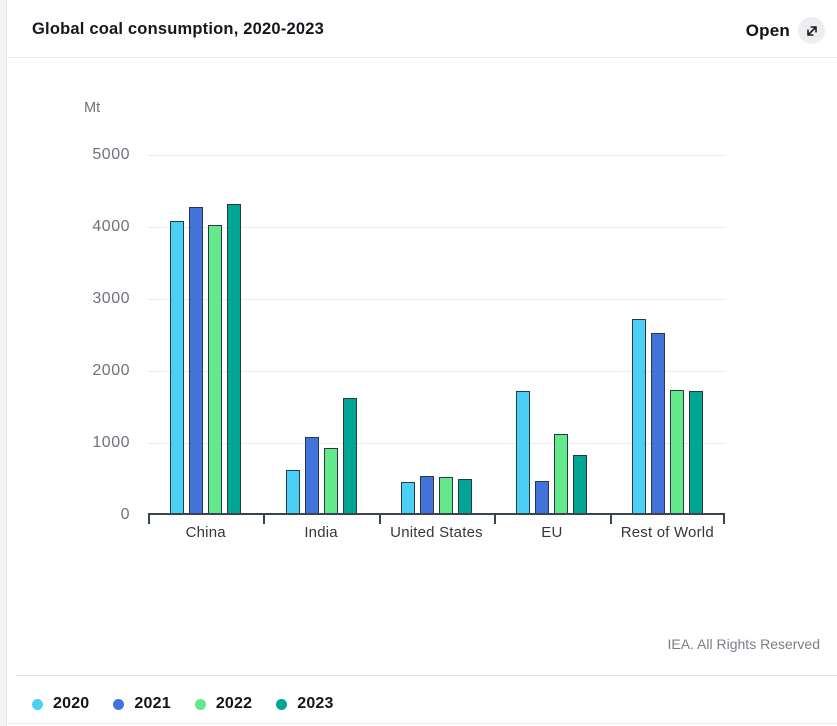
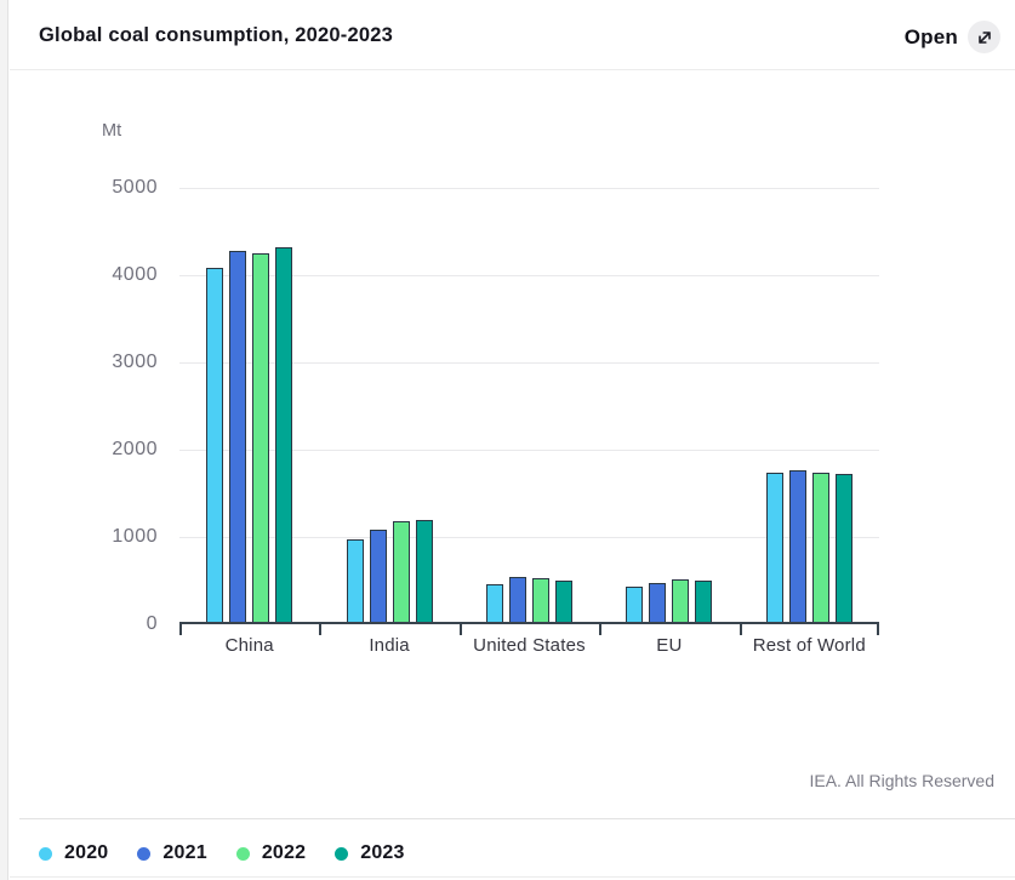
2022/China: 4000 -> 4200
2020/India: 600 -> 900
2022/India: 900 -> 1200
2023/India: 1600 -> 1200
2020/EU: 1700 -> 400
2022/EU: 1100 -> 500
2023/EU: 800 -> 500
2020/Rest of World: 2700 -> 1700
2021/Rest of World: 2500 -> 1700
